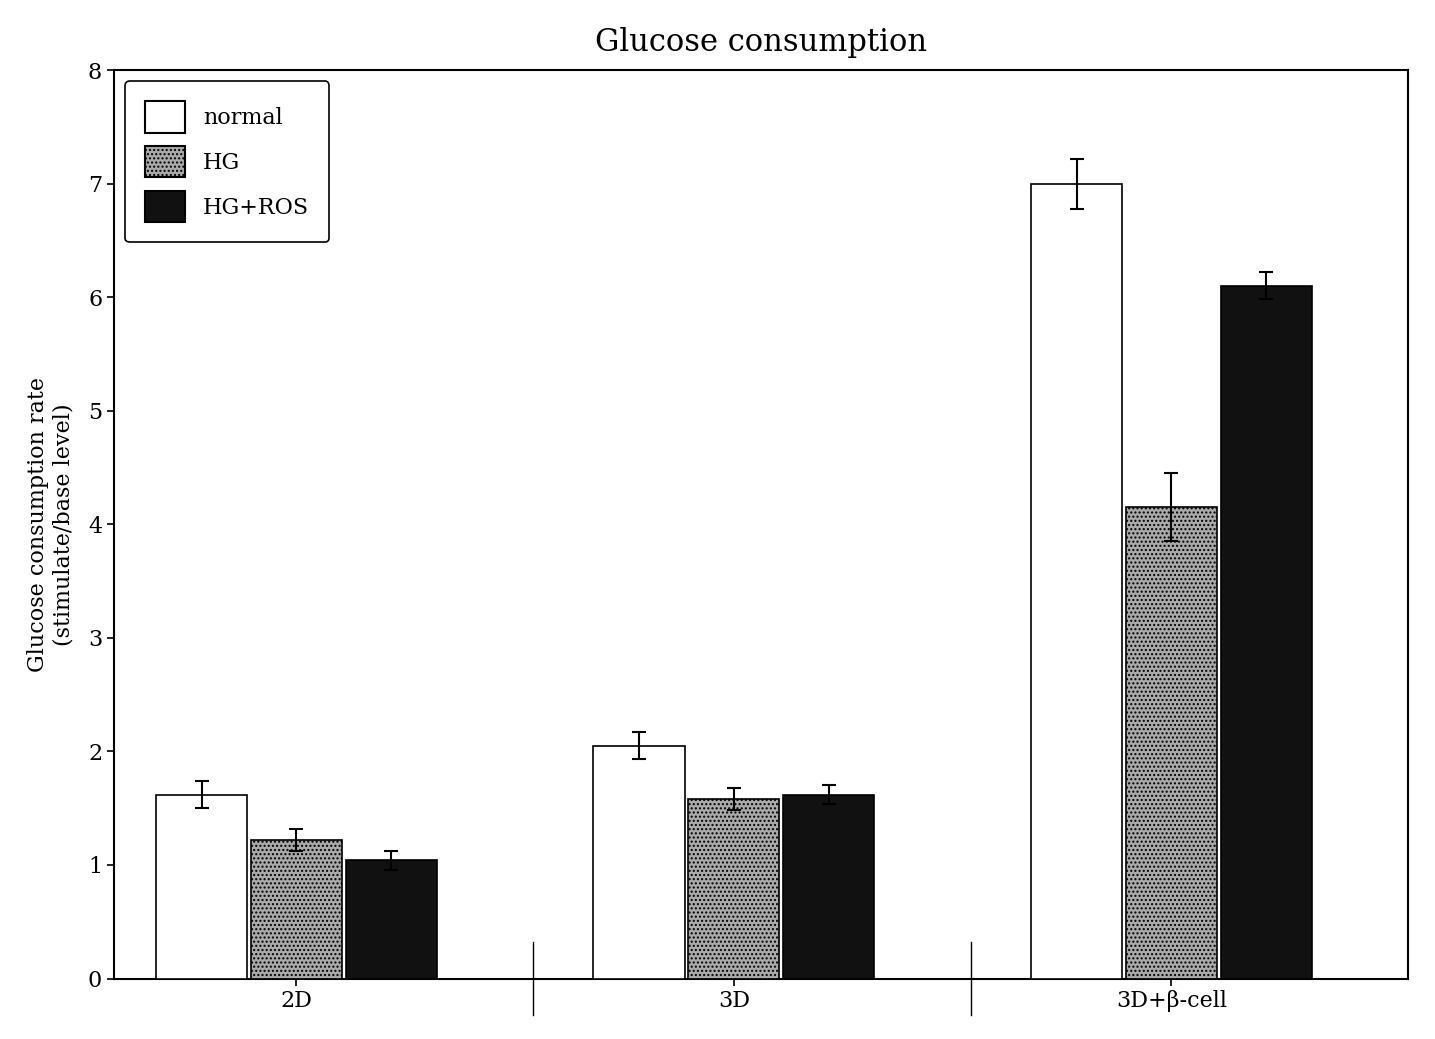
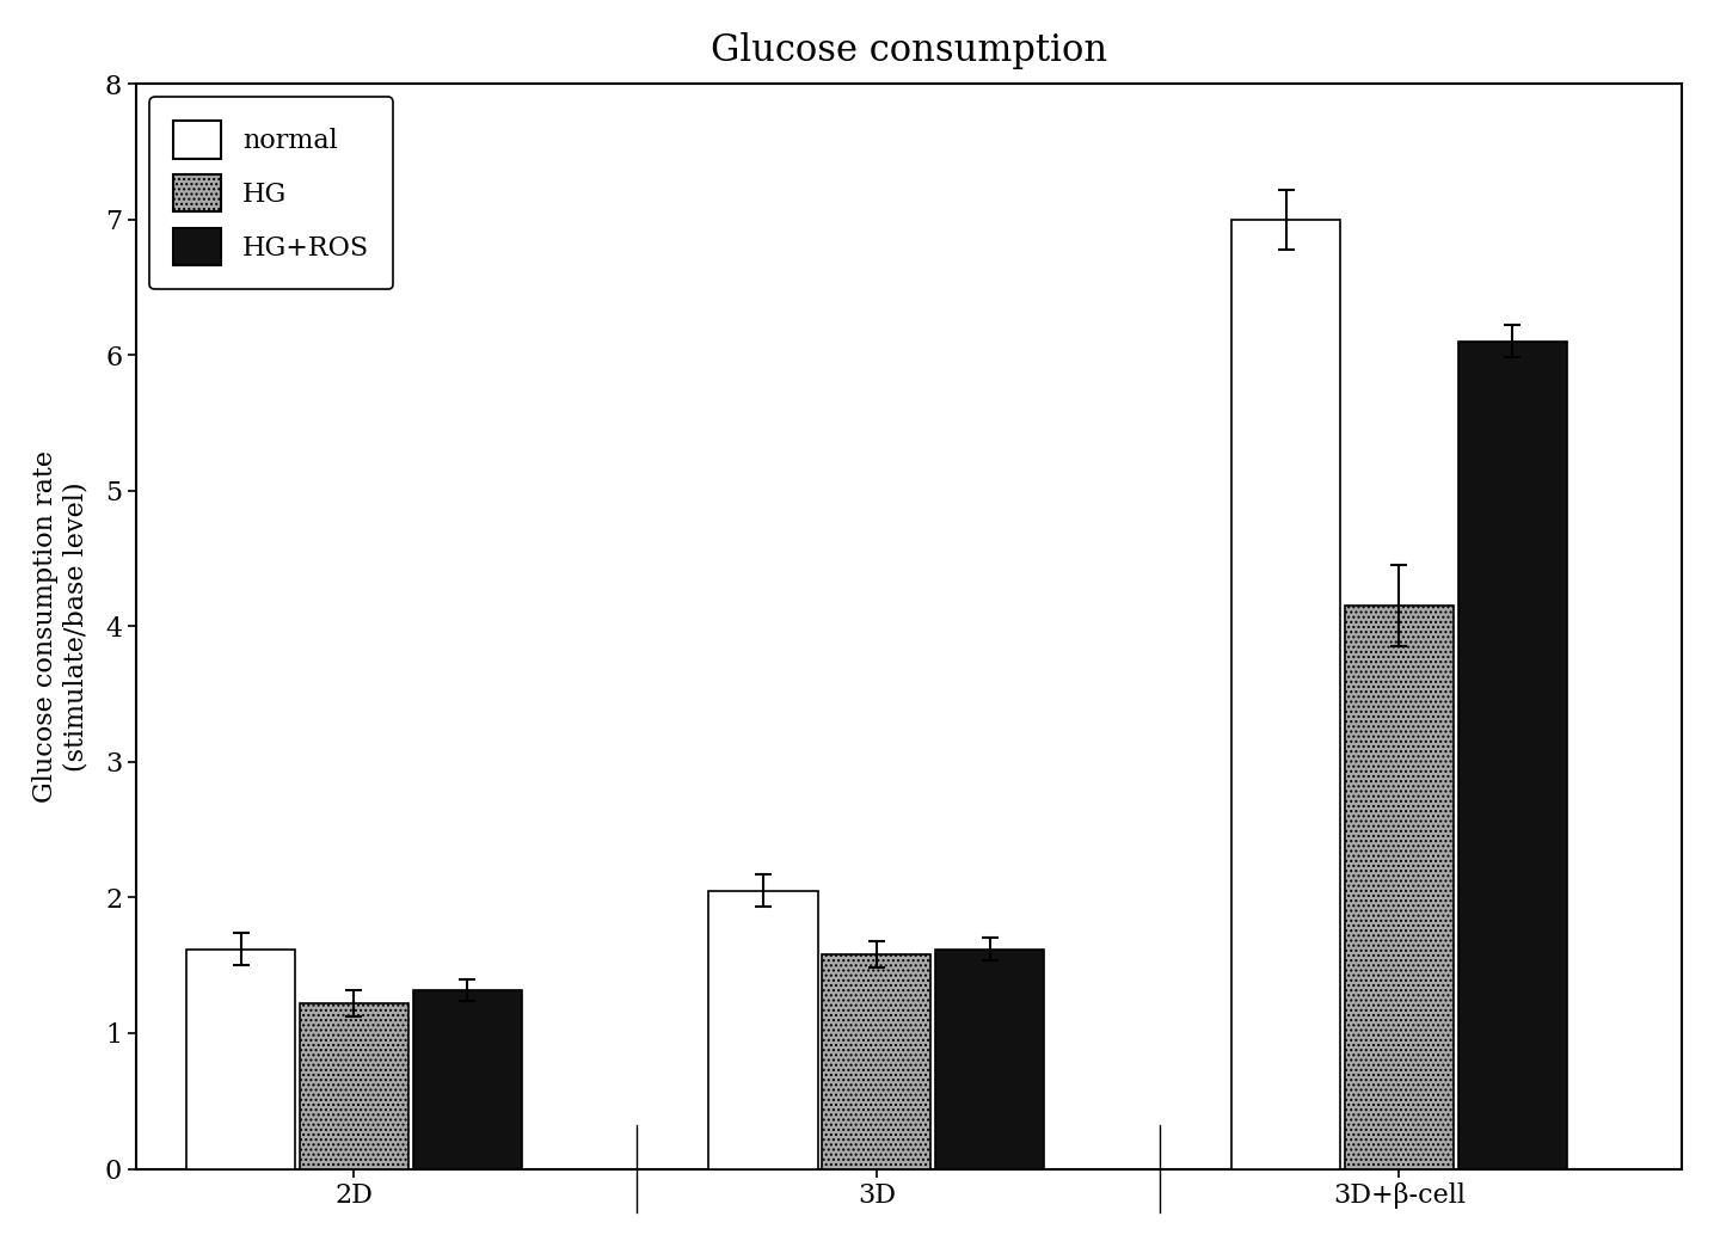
HG+ROS/2D: 1.04 -> 1.32
